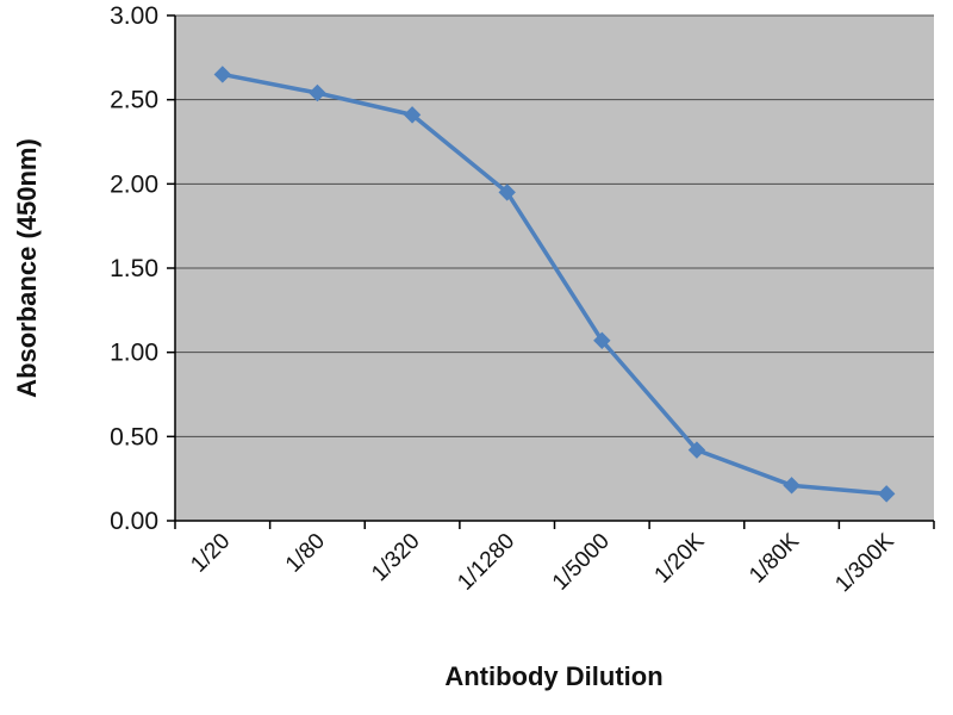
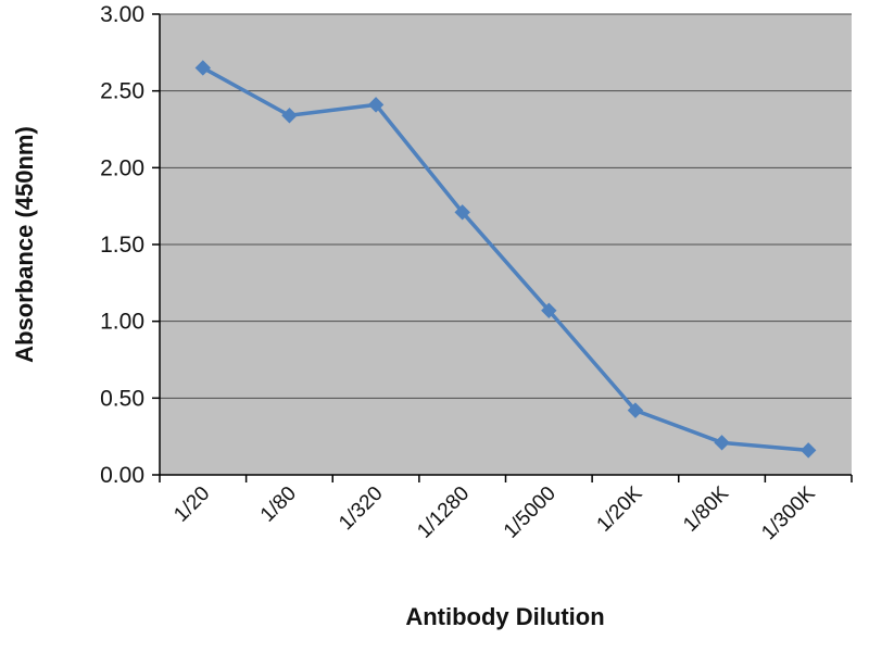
1/80: 2.54 -> 2.34
1/1280: 1.95 -> 1.71
